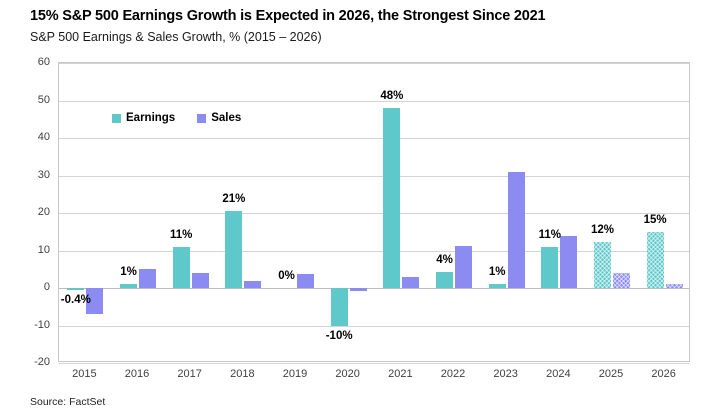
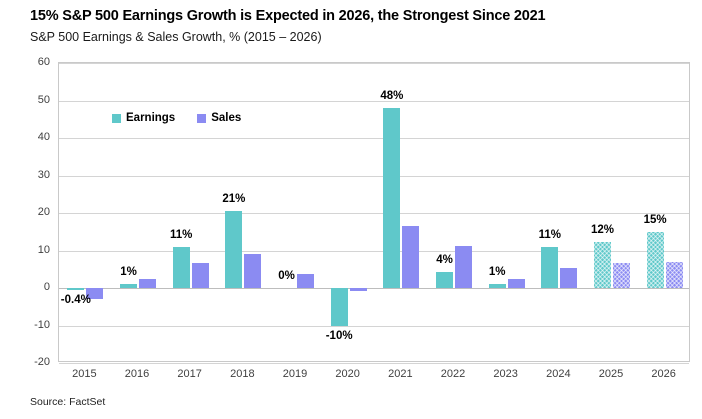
Sales/2015: -7 -> -3
Sales/2016: 5 -> 2
Sales/2017: 4 -> 7
Sales/2018: 2 -> 9
Sales/2021: 3 -> 17
Sales/2023: 31 -> 2
Sales/2024: 14 -> 5
Sales/2025: 4 -> 7
Sales/2026: 1 -> 7
